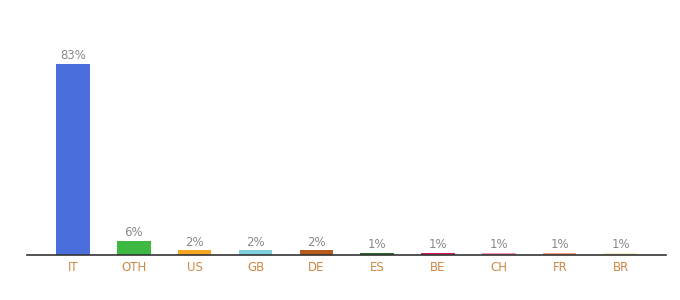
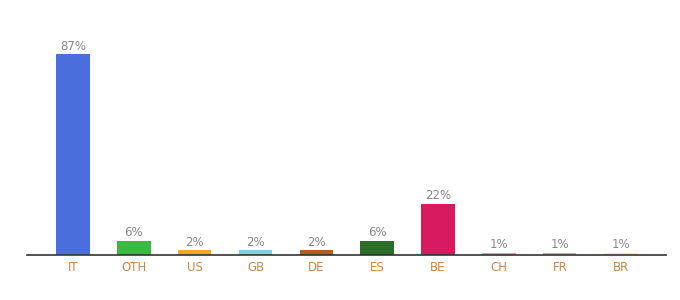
IT: 83% -> 87%
ES: 1% -> 6%
BE: 1% -> 22%
